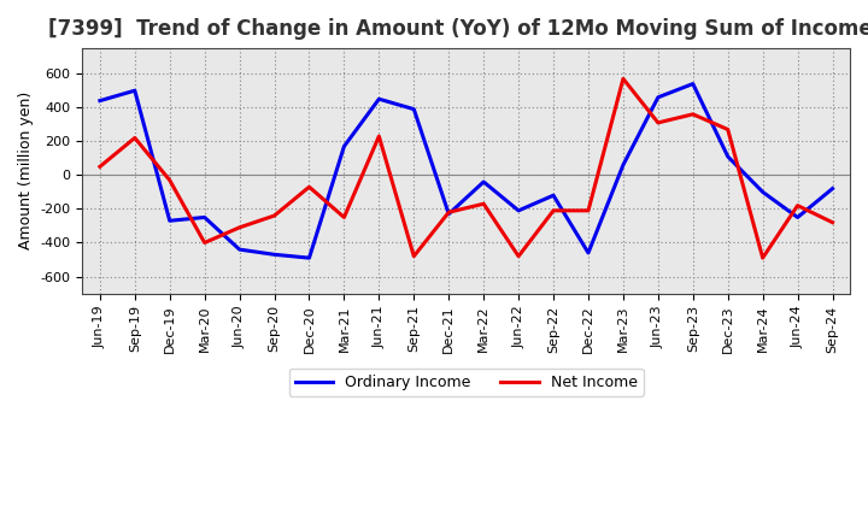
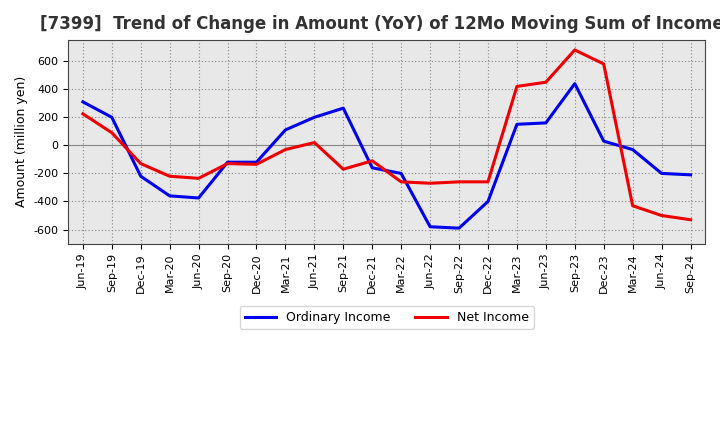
Ordinary Income/Jun-19: 440 -> 310
Net Income/Jun-19: 50 -> 220
Ordinary Income/Sep-19: 500 -> 200
Net Income/Sep-19: 220 -> 90
Ordinary Income/Dec-19: -270 -> -220
Net Income/Dec-19: -30 -> -130
Ordinary Income/Mar-20: -250 -> -360
Net Income/Mar-20: -400 -> -220
Ordinary Income/Jun-20: -440 -> -380
Net Income/Jun-20: -310 -> -240
Ordinary Income/Sep-20: -470 -> -120
Net Income/Sep-20: -240 -> -130
Ordinary Income/Dec-20: -490 -> -120
Net Income/Dec-20: -70 -> -140
Ordinary Income/Mar-21: 170 -> 110
Net Income/Mar-21: -250 -> -30
Ordinary Income/Jun-21: 450 -> 200
Net Income/Jun-21: 230 -> 20
Ordinary Income/Sep-21: 390 -> 260
Net Income/Sep-21: -480 -> -170
Ordinary Income/Dec-21: -230 -> -160
Net Income/Dec-21: -220 -> -110
Ordinary Income/Mar-22: -40 -> -200
Net Income/Mar-22: -170 -> -260
Ordinary Income/Jun-22: -210 -> -580
Net Income/Jun-22: -480 -> -270
Ordinary Income/Sep-22: -120 -> -590
Net Income/Sep-22: -210 -> -260
Ordinary Income/Dec-22: -460 -> -400
Net Income/Dec-22: -210 -> -260
Ordinary Income/Mar-23: 60 -> 150
Net Income/Mar-23: 570 -> 420
Ordinary Income/Jun-23: 460 -> 160
Net Income/Jun-23: 310 -> 450
Ordinary Income/Sep-23: 540 -> 440
Net Income/Sep-23: 360 -> 680
Ordinary Income/Dec-23: 110 -> 30
Net Income/Dec-23: 270 -> 580
Ordinary Income/Mar-24: -100 -> -30
Net Income/Mar-24: -490 -> -430
Ordinary Income/Jun-24: -250 -> -200
Net Income/Jun-24: -180 -> -500
Ordinary Income/Sep-24: -80 -> -210
Net Income/Sep-24: -280 -> -530
